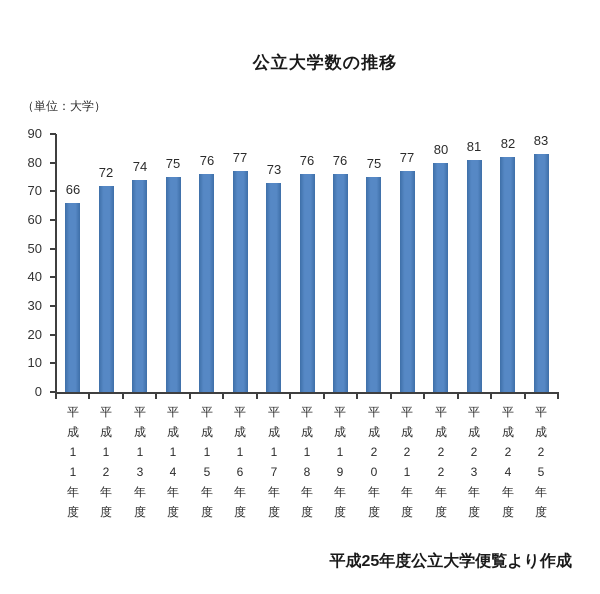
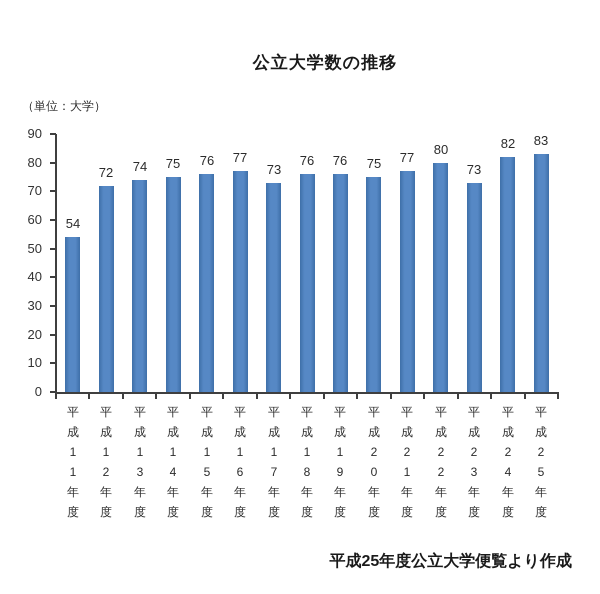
平成11年度: 66 -> 54
平成23年度: 81 -> 73
